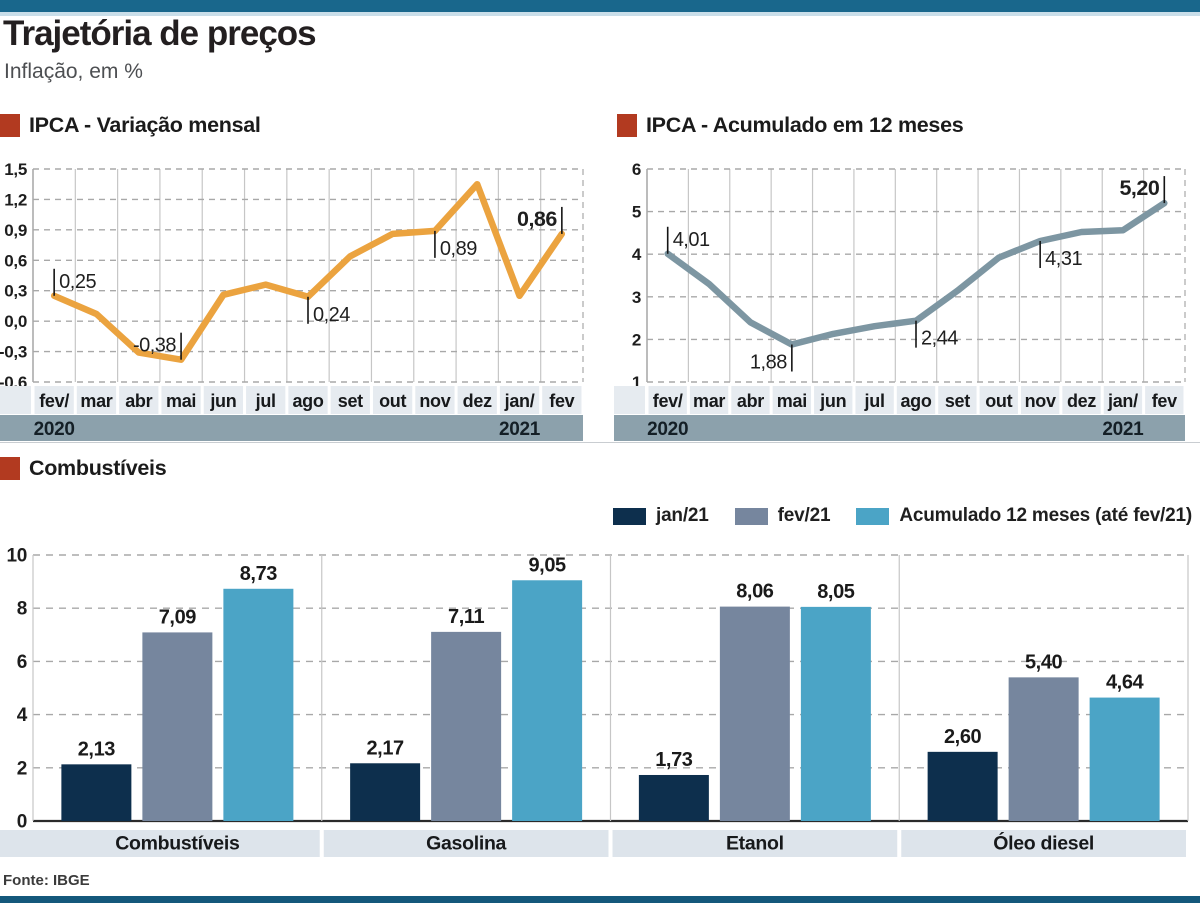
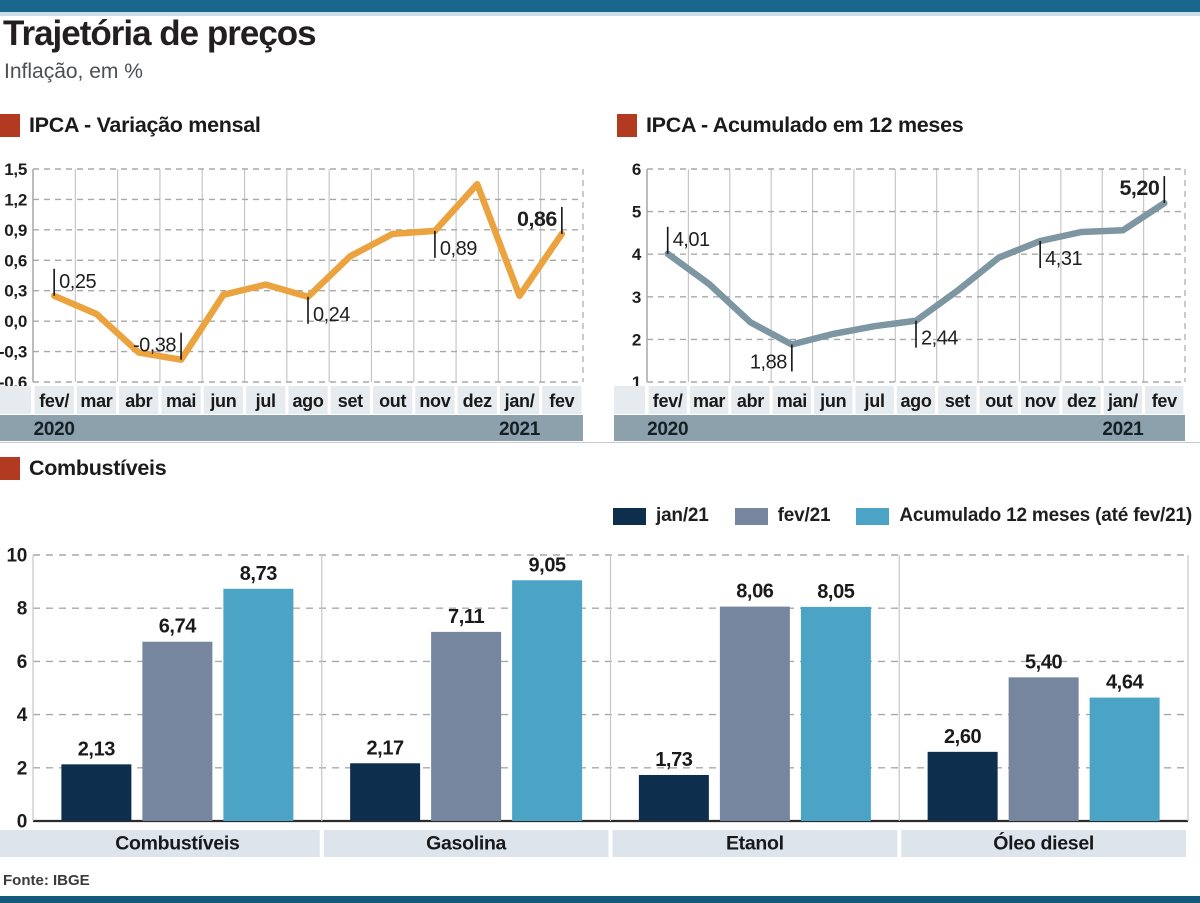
Combustíveis/fev/21/Combustíveis: 7,09 -> 6,74
